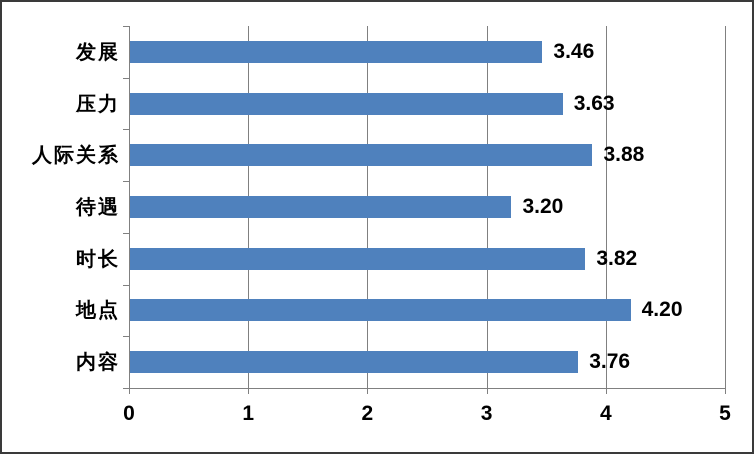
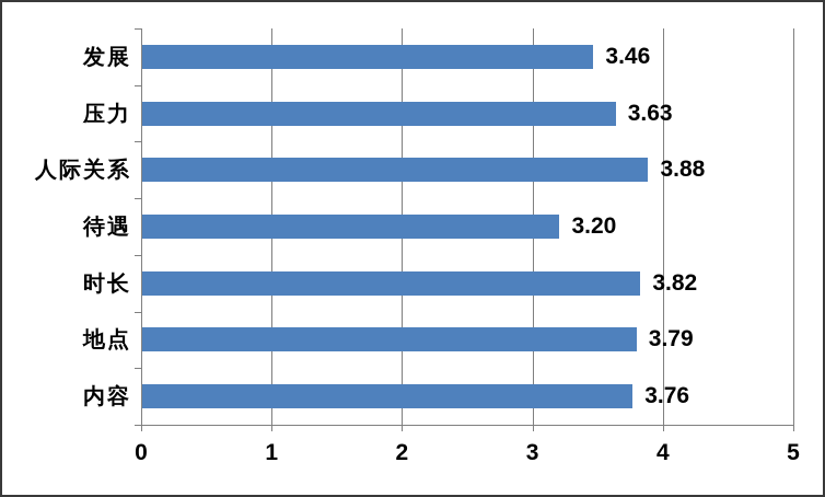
地点: 4.20 -> 3.79
